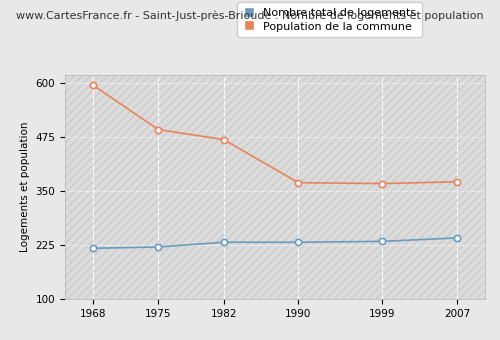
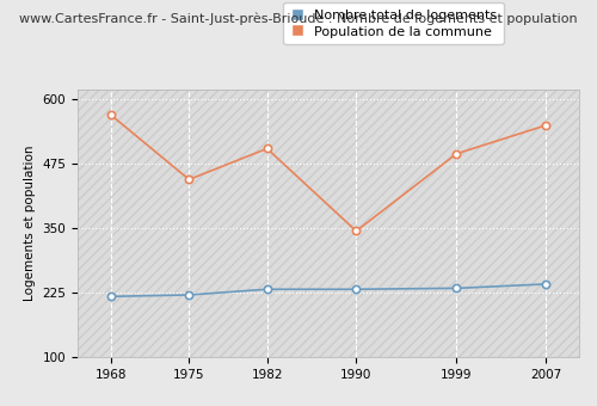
Population de la commune/1968: 596 -> 570
Population de la commune/1975: 493 -> 445
Population de la commune/1982: 470 -> 505
Population de la commune/1990: 370 -> 345
Population de la commune/1999: 368 -> 495
Population de la commune/2007: 372 -> 550
